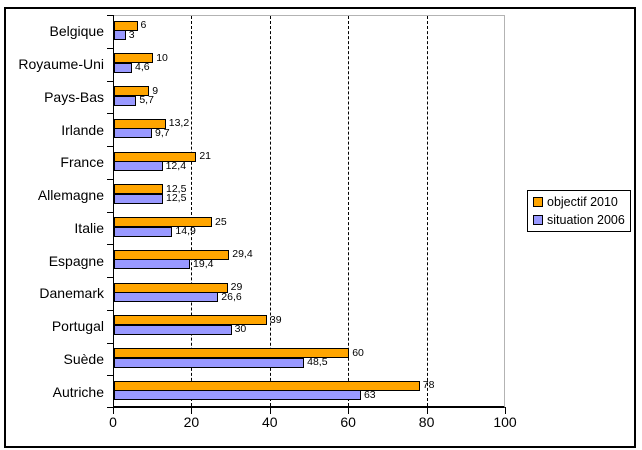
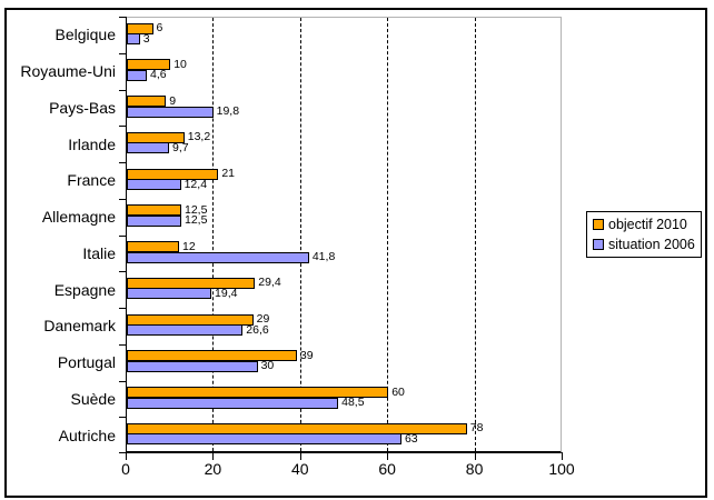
situation 2006/Pays-Bas: 5,7 -> 19,8
objectif 2010/Italie: 25 -> 12
situation 2006/Italie: 14,9 -> 41,8
